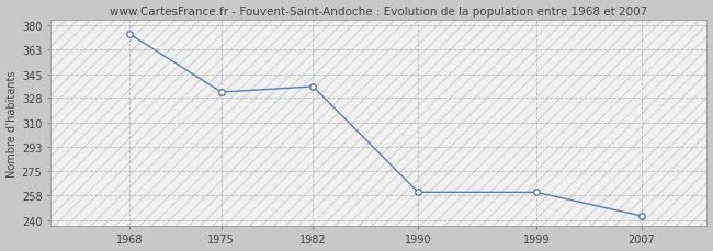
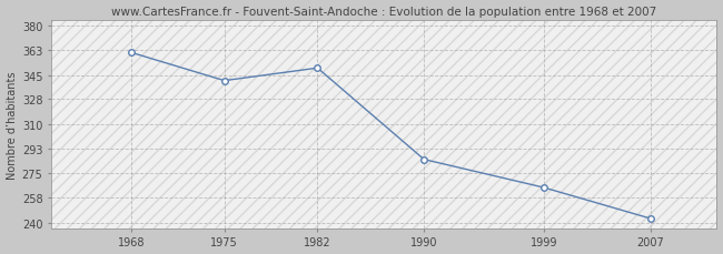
1968: 374 -> 361
1975: 332 -> 341
1982: 336 -> 350
1990: 260 -> 285
1999: 260 -> 265
